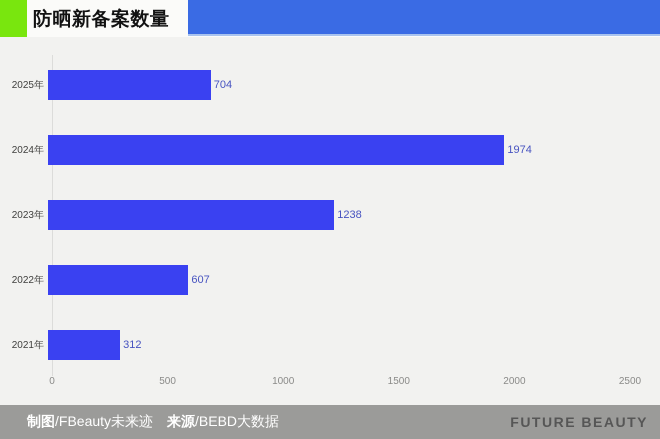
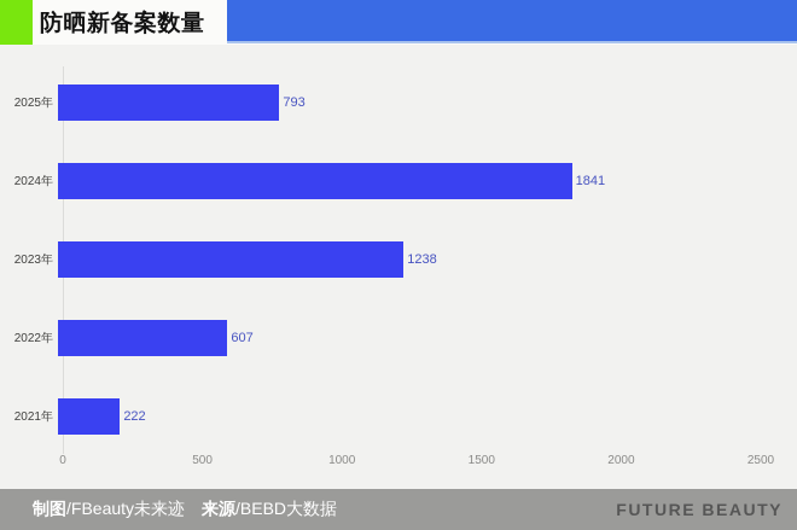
2025年: 704 -> 793
2024年: 1974 -> 1841
2021年: 312 -> 222
